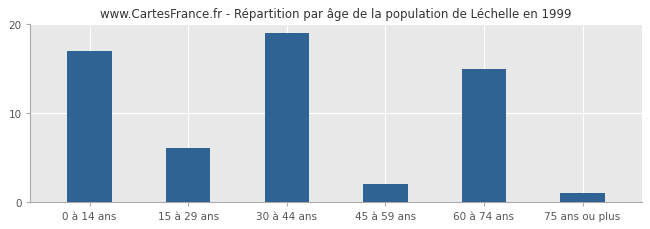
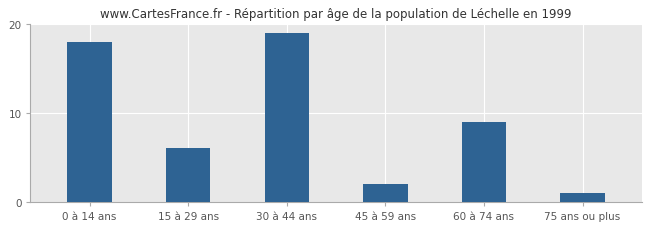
0 à 14 ans: 17 -> 18
60 à 74 ans: 15 -> 9
